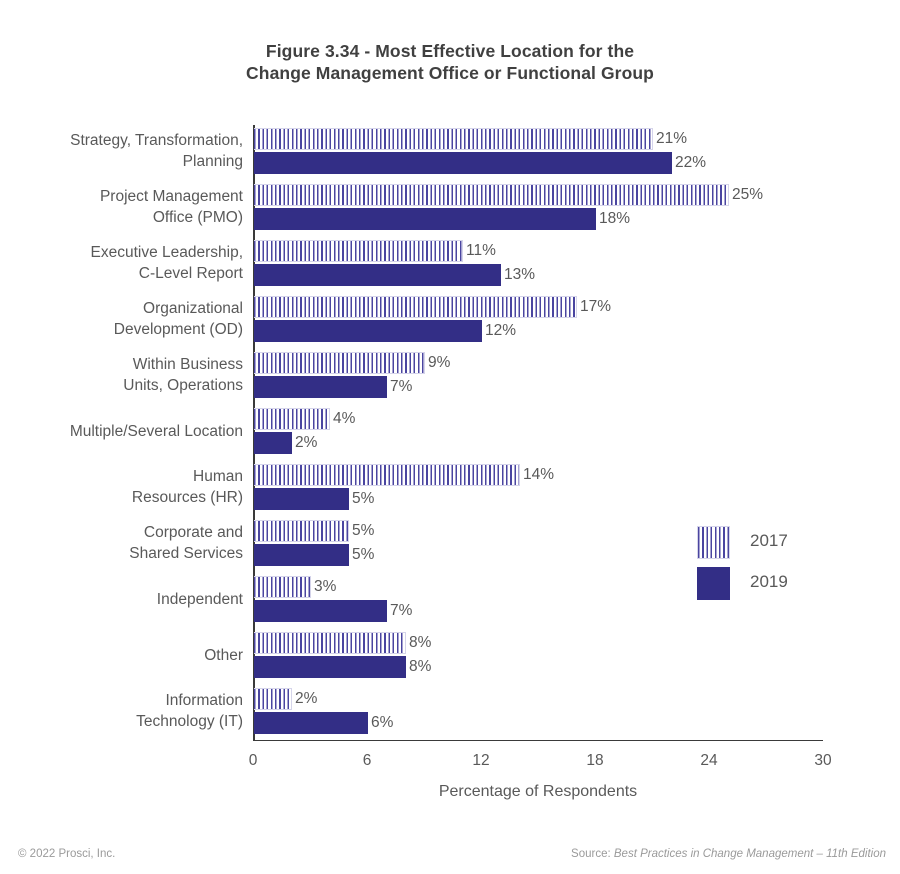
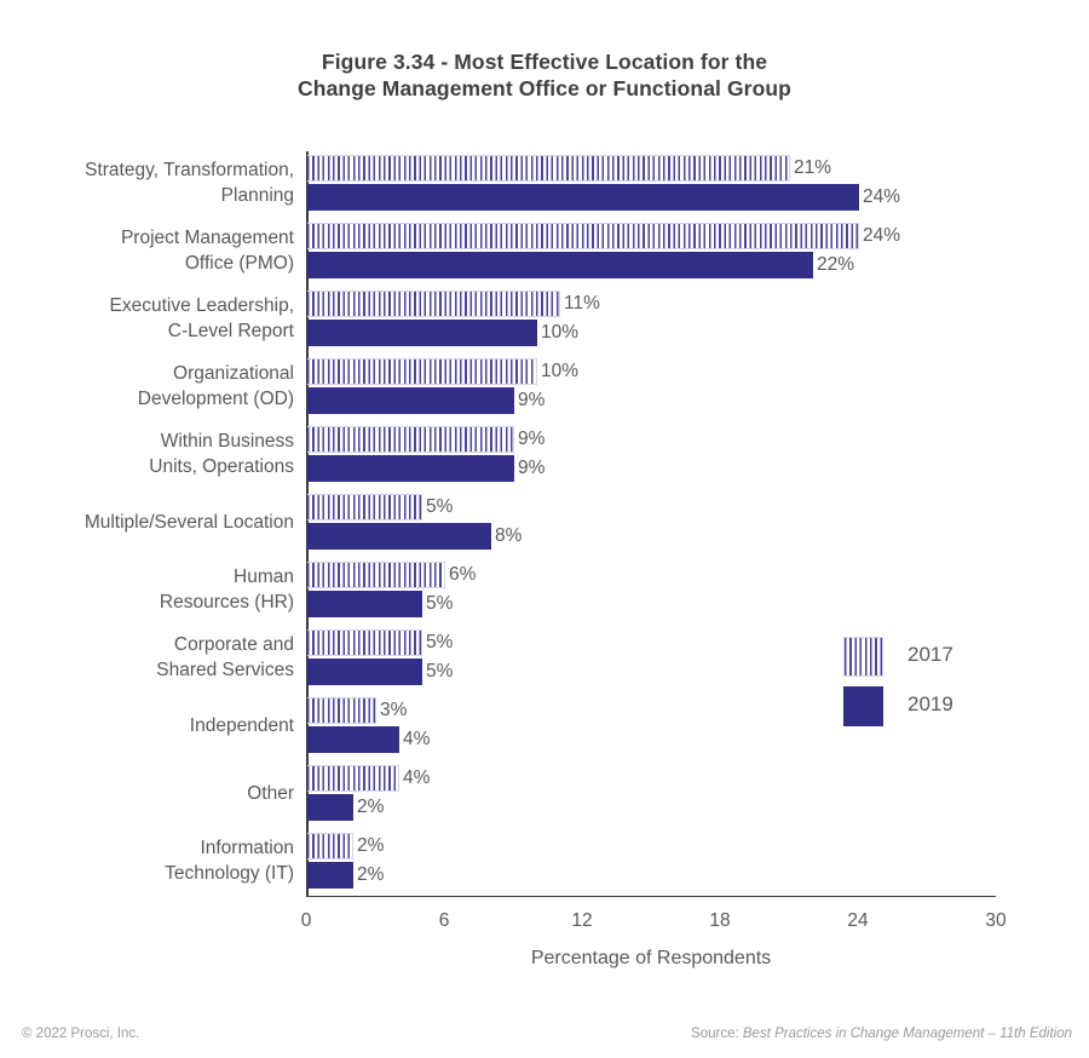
2019/Strategy, Transformation, Planning: 22% -> 24%
2017/Project Management Office (PMO): 25% -> 24%
2019/Project Management Office (PMO): 18% -> 22%
2019/Executive Leadership, C-Level Report: 13% -> 10%
2017/Organizational Development (OD): 17% -> 10%
2019/Organizational Development (OD): 12% -> 9%
2019/Within Business Units, Operations: 7% -> 9%
2017/Multiple/Several Location: 4% -> 5%
2019/Multiple/Several Location: 2% -> 8%
2017/Human Resources (HR): 14% -> 6%
2019/Independent: 7% -> 4%
2017/Other: 8% -> 4%
2019/Other: 8% -> 2%
2019/Information Technology (IT): 6% -> 2%
